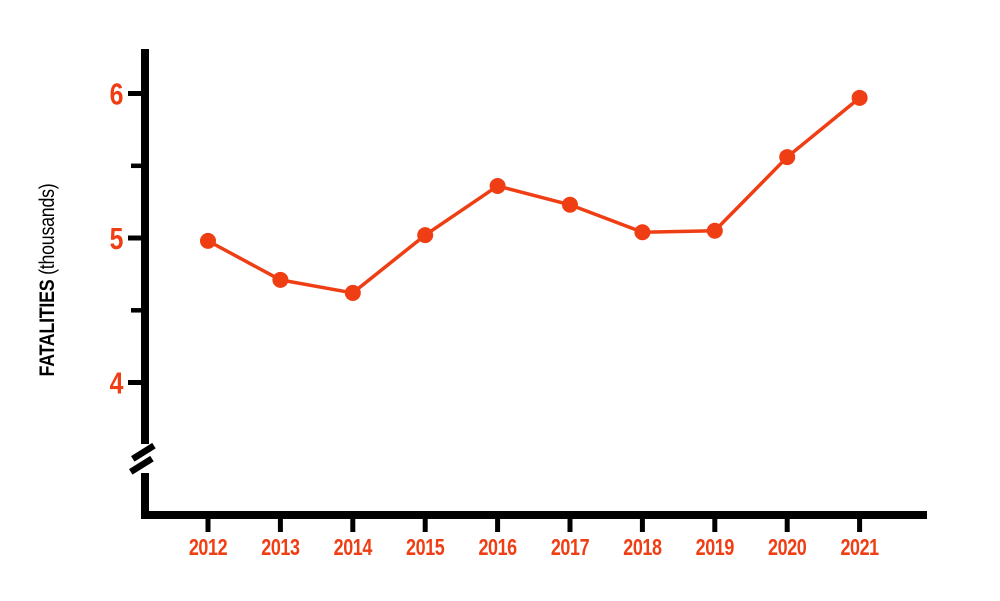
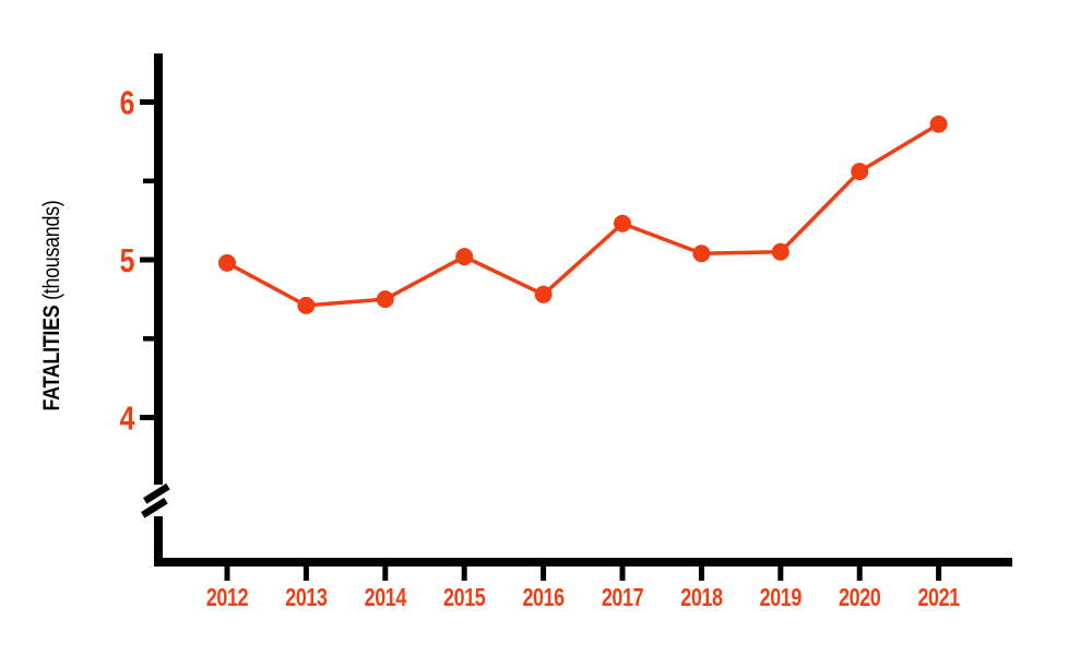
2014: 4.62 -> 4.75
2016: 5.36 -> 4.78
2021: 5.97 -> 5.86
